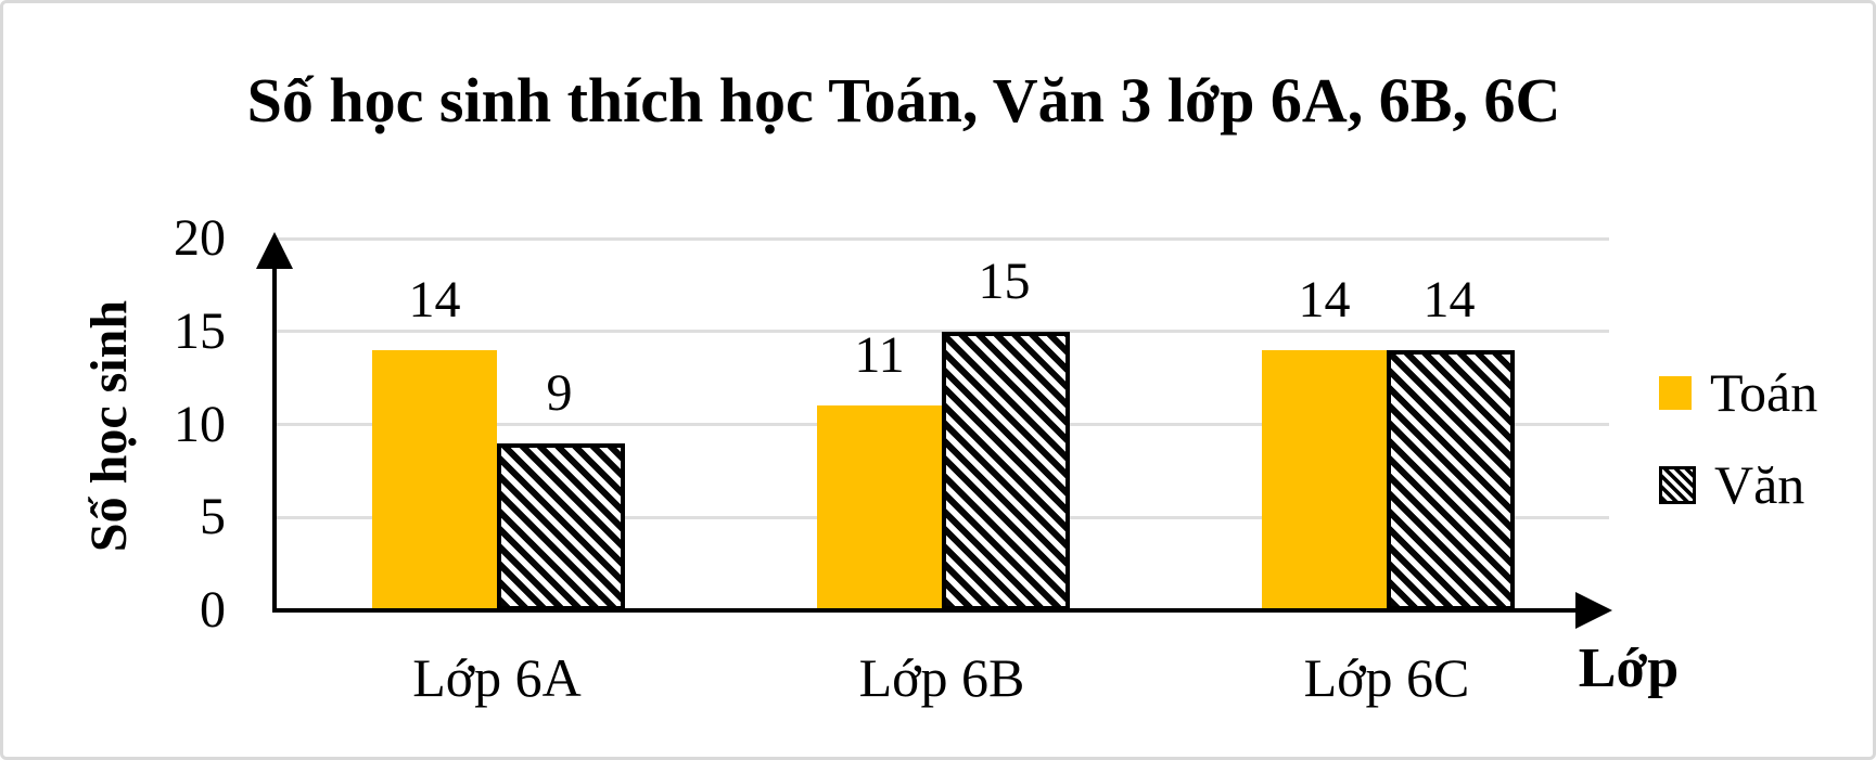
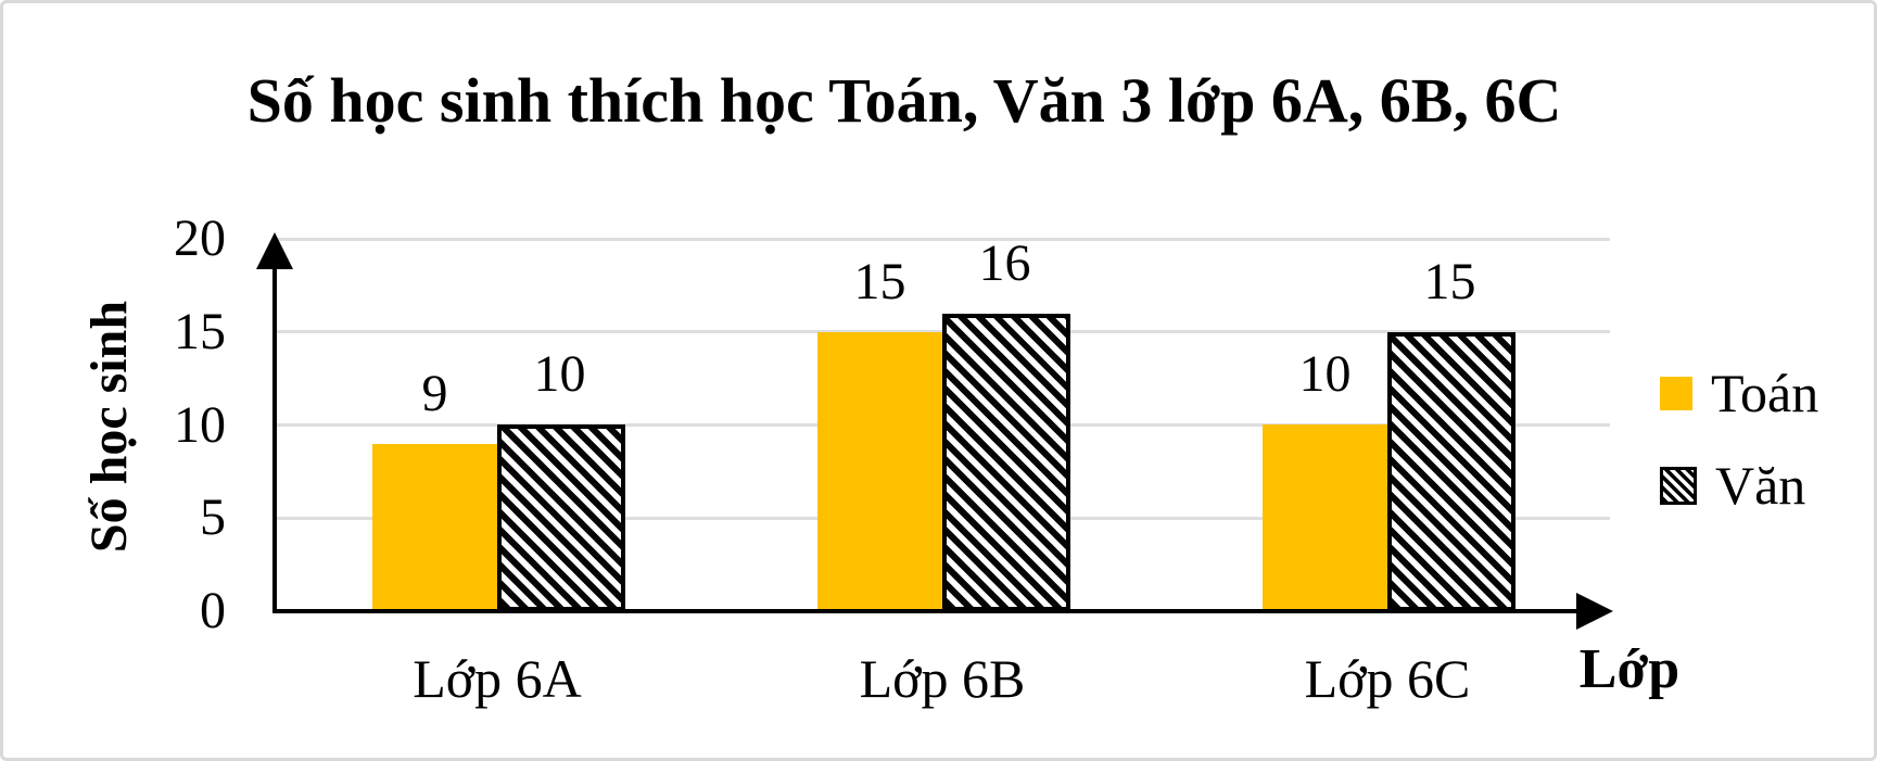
Toán/Lớp 6A: 14 -> 9
Văn/Lớp 6A: 9 -> 10
Toán/Lớp 6B: 11 -> 15
Văn/Lớp 6B: 15 -> 16
Toán/Lớp 6C: 14 -> 10
Văn/Lớp 6C: 14 -> 15
